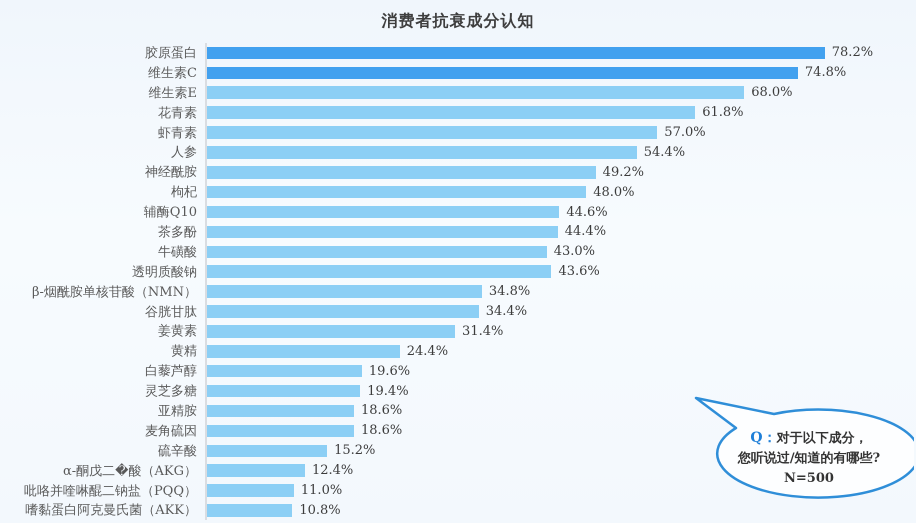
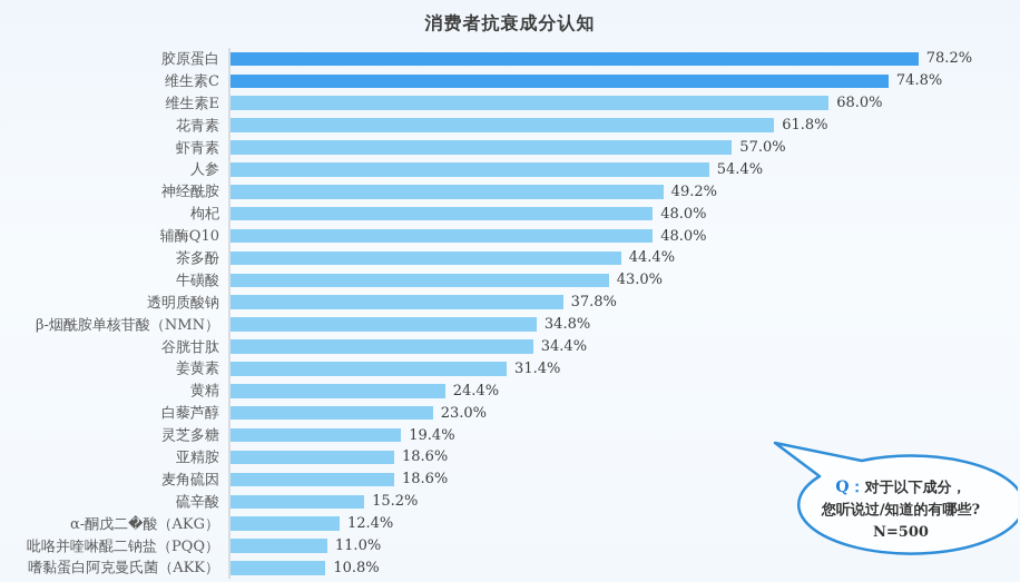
辅酶Q10: 44.6% -> 48.0%
透明质酸钠: 43.6% -> 37.8%
白藜芦醇: 19.6% -> 23.0%
